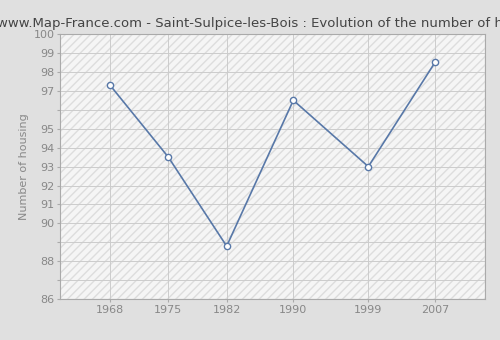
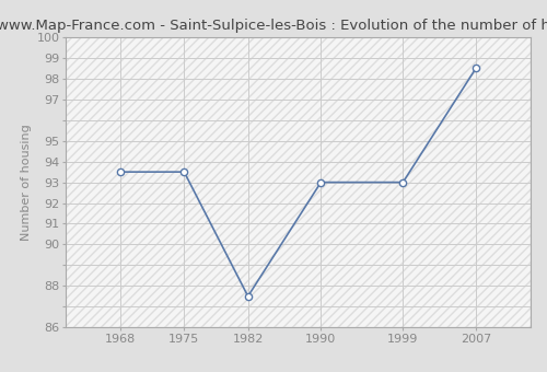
1968: 97.3 -> 93.5
1982: 88.8 -> 87.5
1990: 96.5 -> 93.0
